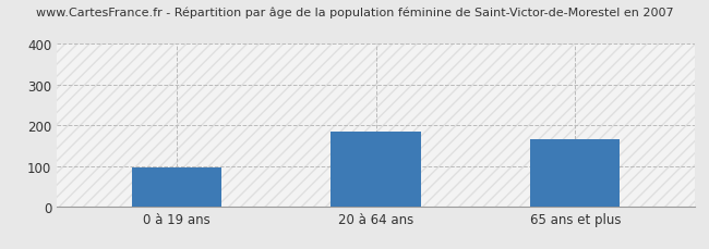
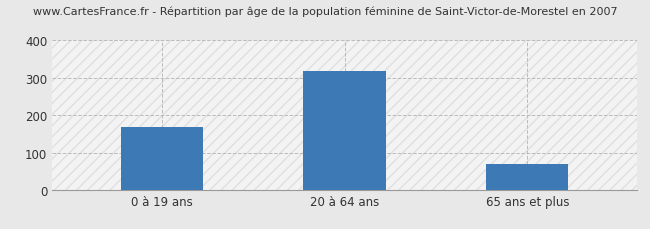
0 à 19 ans: 95 -> 168
20 à 64 ans: 185 -> 318
65 ans et plus: 165 -> 70
